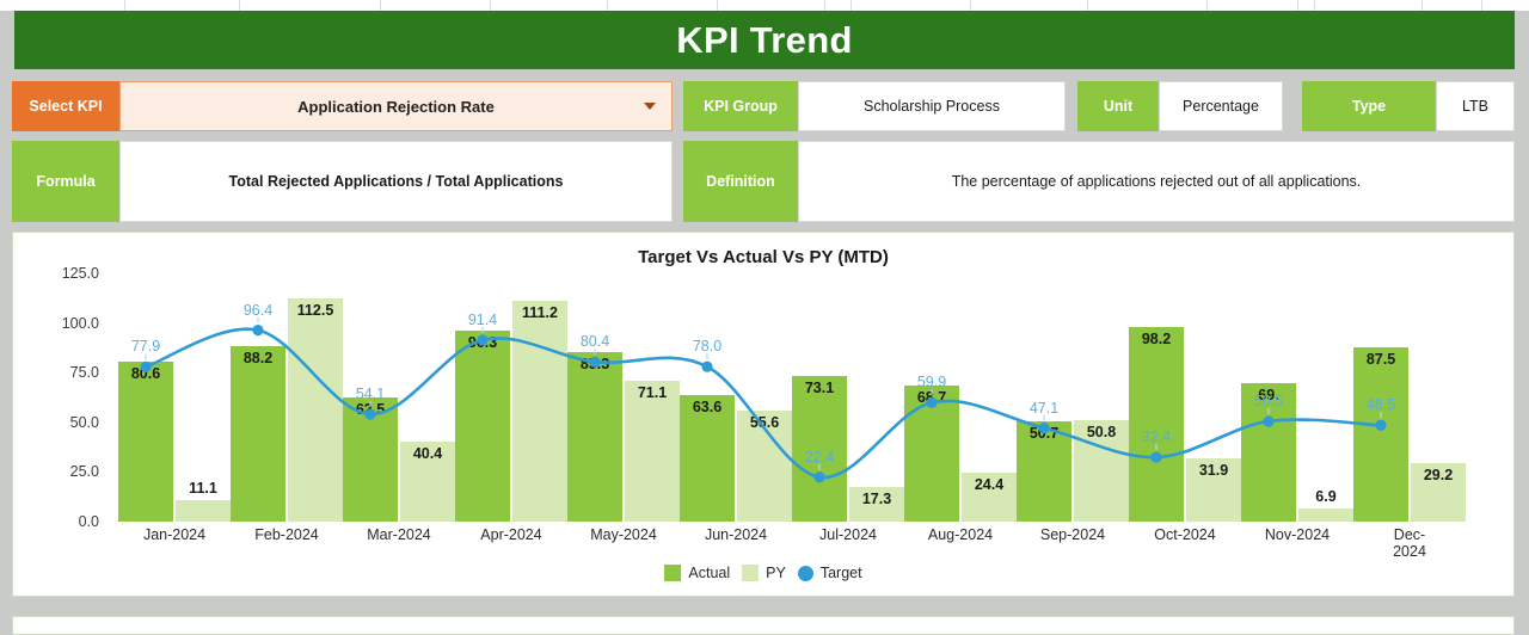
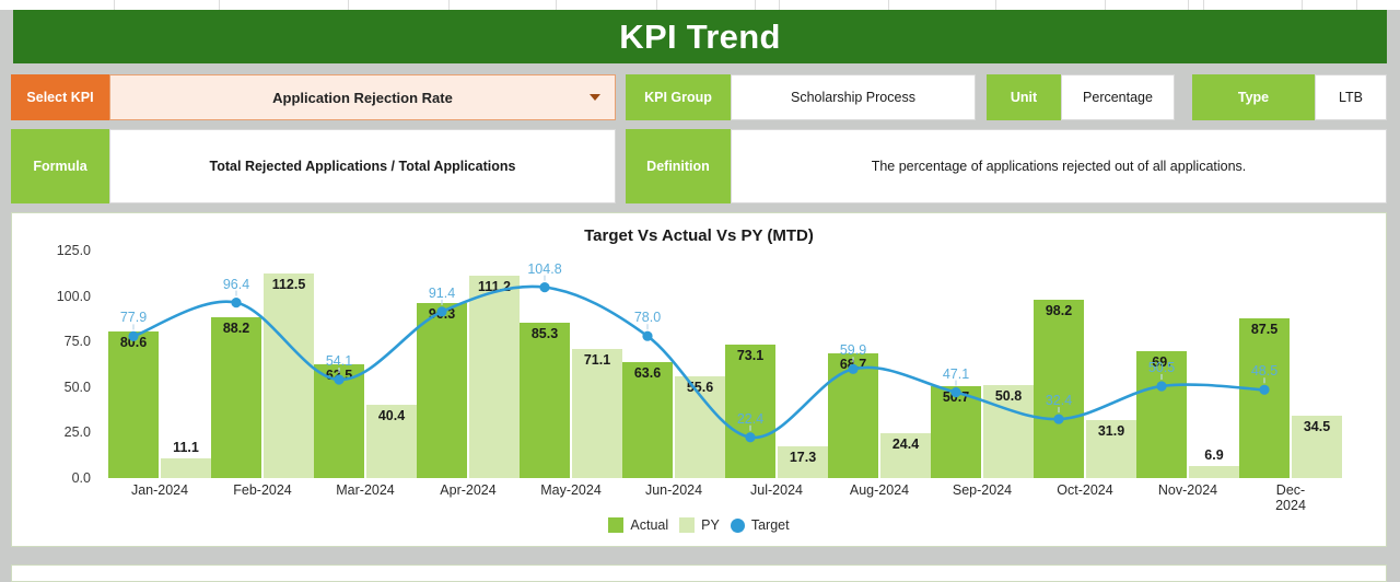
Target/May-2024: 80.4 -> 104.8
PY/Dec-2024: 29.2 -> 34.5
